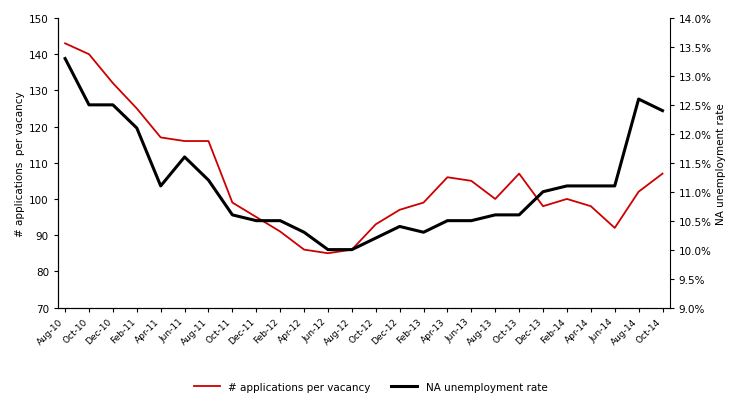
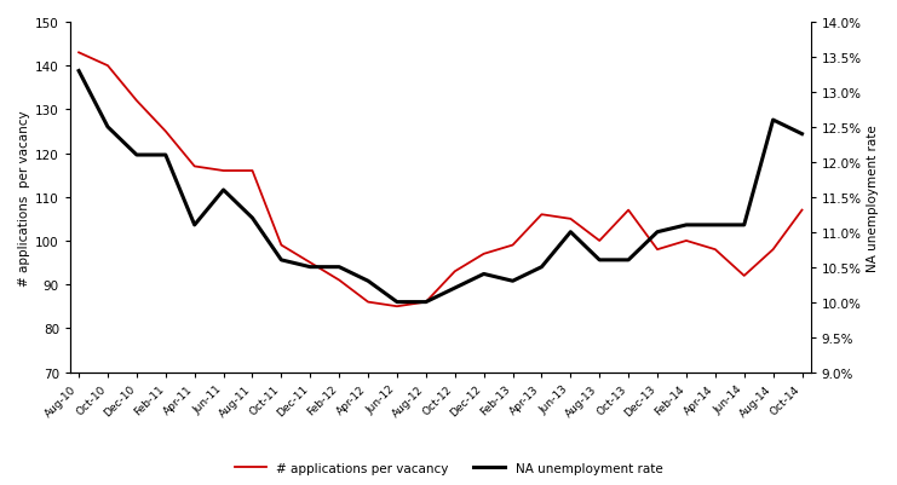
NA unemployment rate/Dec-10: 12.5% -> 12.1%
NA unemployment rate/Jun-13: 10.5% -> 11.0%
# applications per vacancy/Aug-14: 102 -> 98
